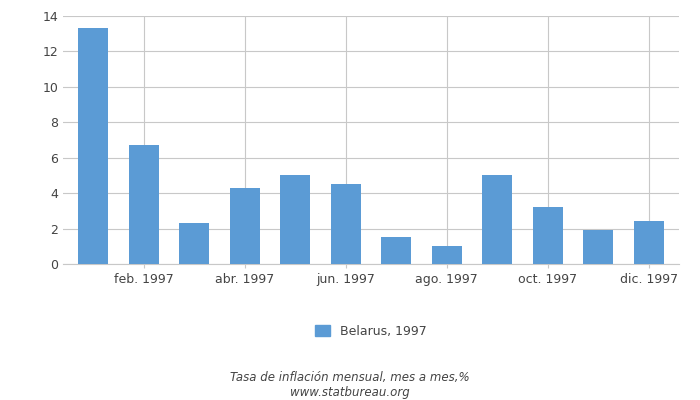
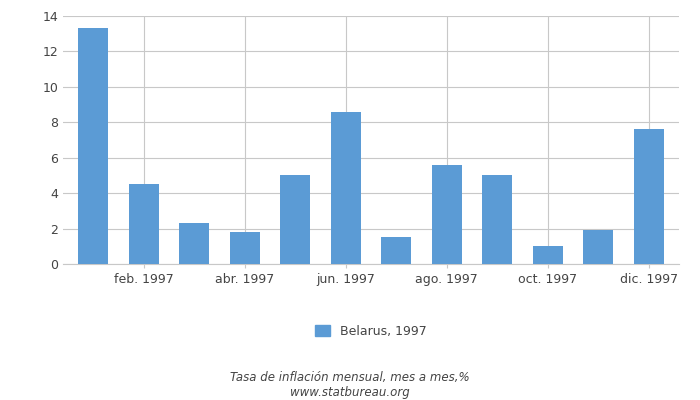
feb. 1997: 6.7 -> 4.5
abr. 1997: 4.3 -> 1.8
jun. 1997: 4.5 -> 8.6
ago. 1997: 1.0 -> 5.6
oct. 1997: 3.2 -> 1.0
dic. 1997: 2.4 -> 7.6
